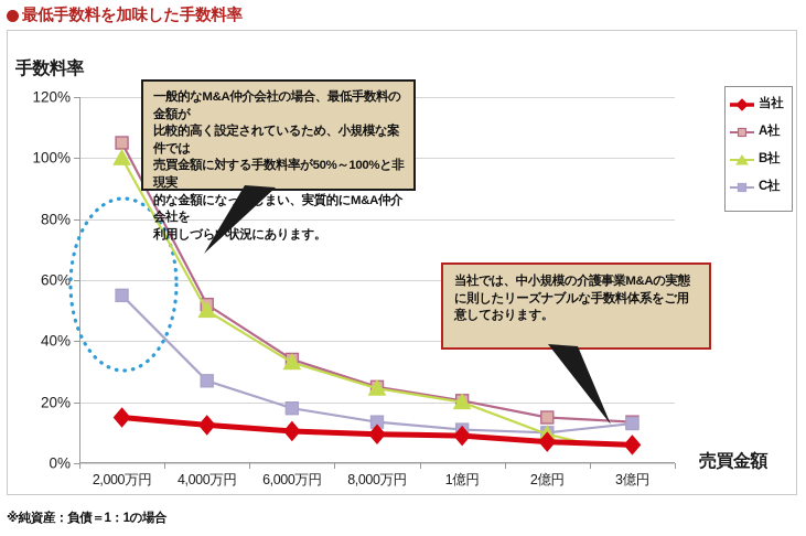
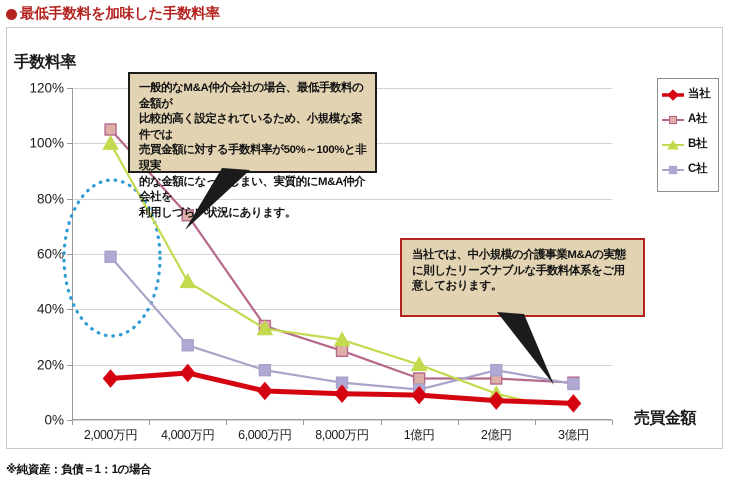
C社/2,000万円: 55% -> 59%
当社/4,000万円: 12% -> 17%
A社/4,000万円: 52% -> 74%
B社/8,000万円: 24% -> 29%
A社/1億円: 20% -> 15%
C社/2億円: 10% -> 18%
